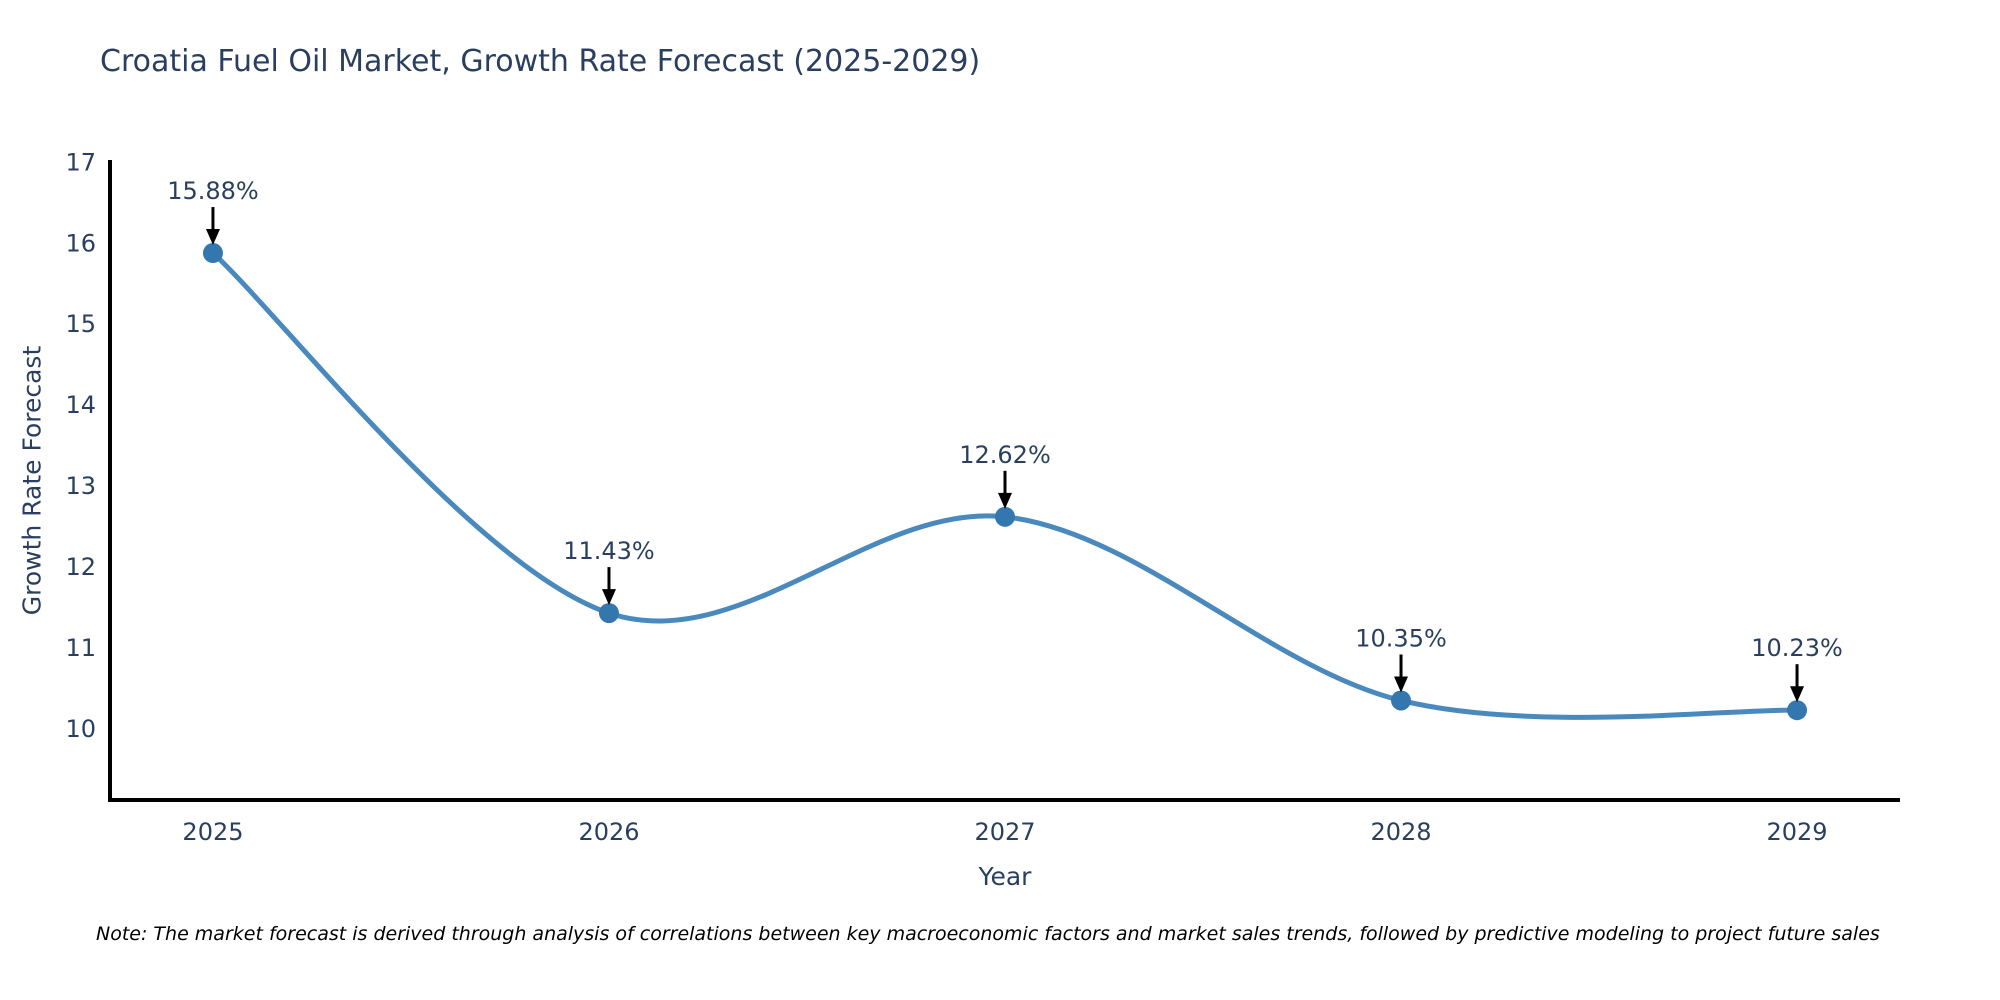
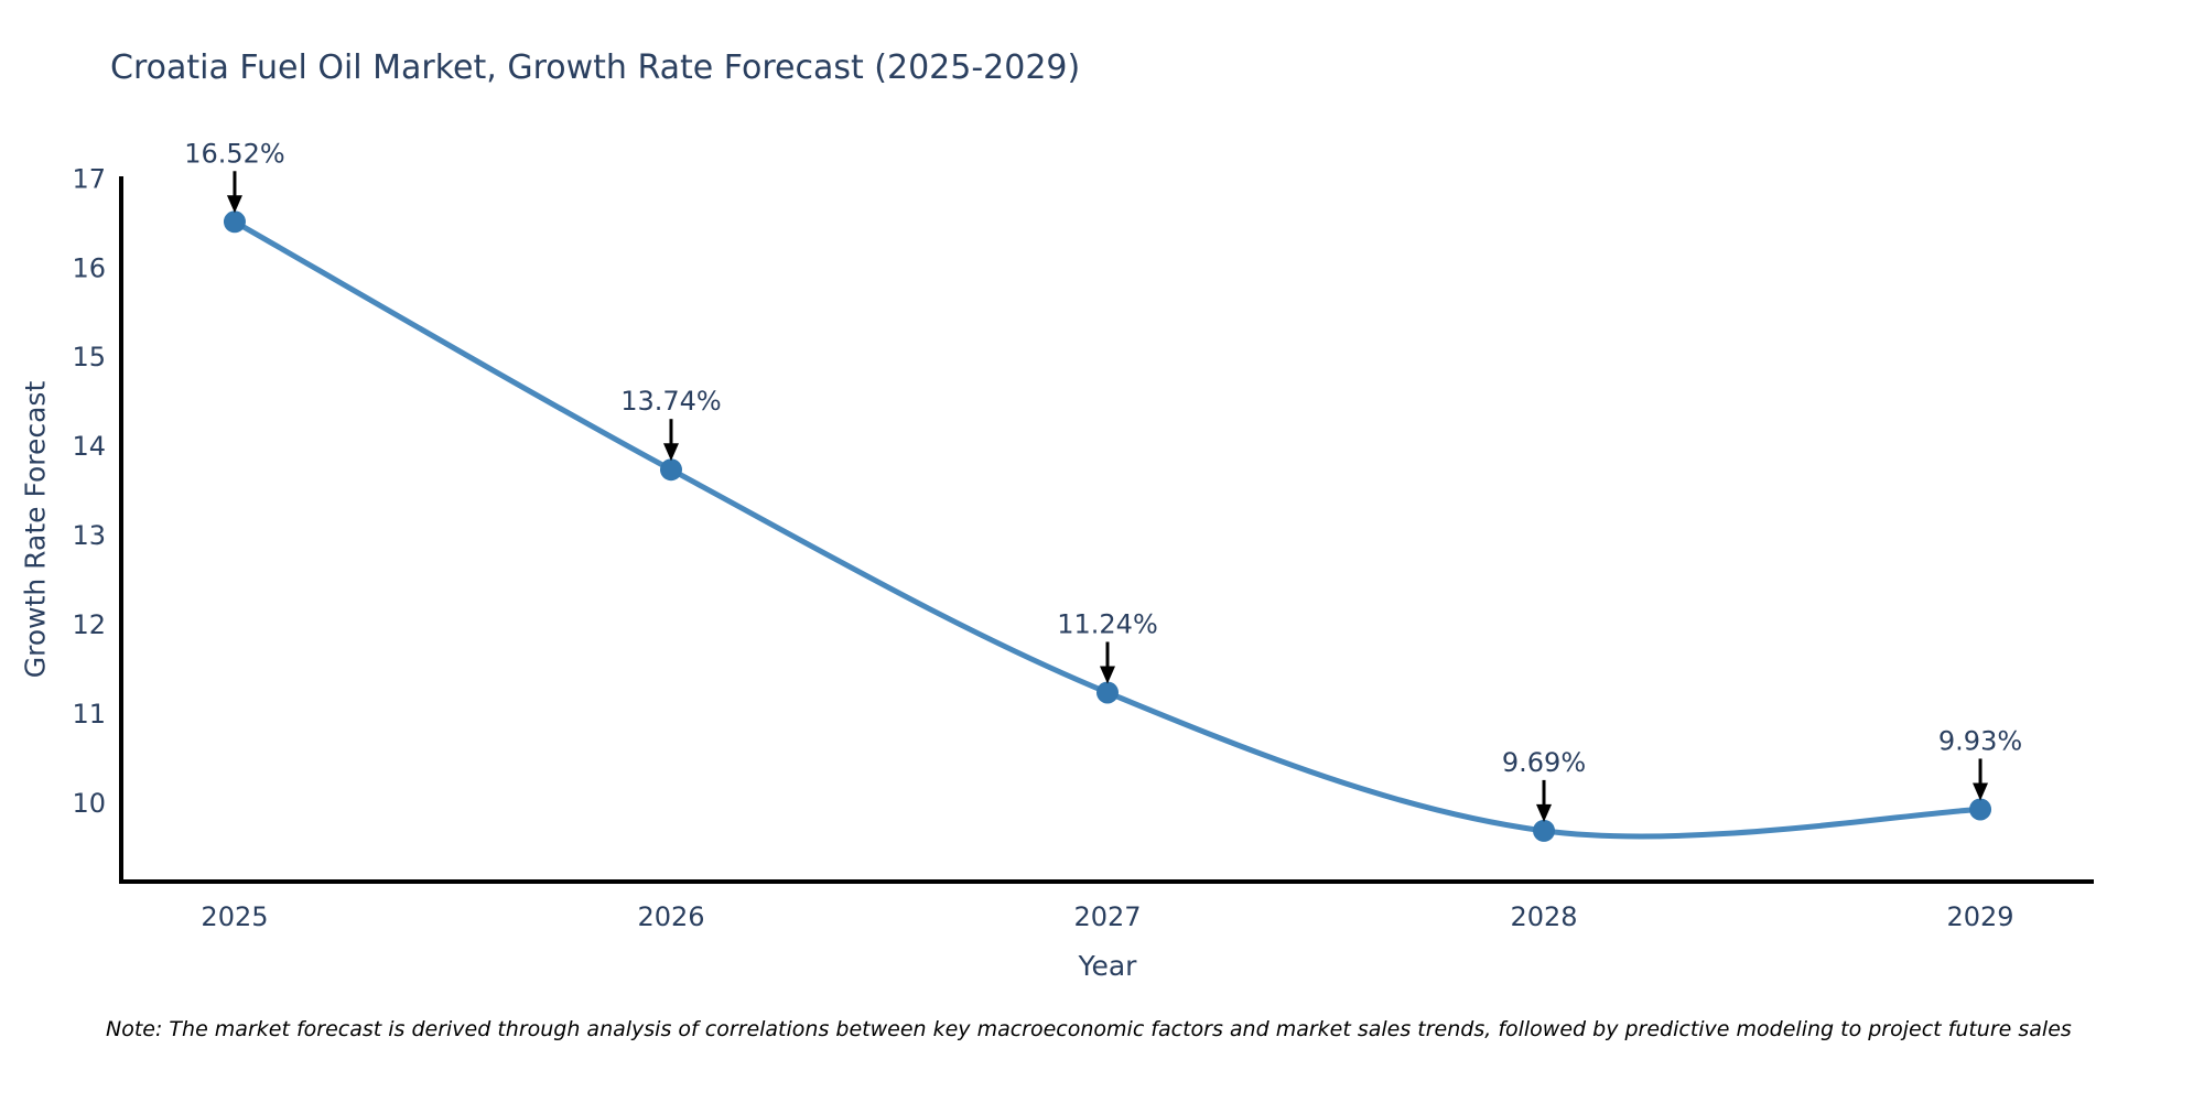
2025: 15.88% -> 16.52%
2026: 11.43% -> 13.74%
2027: 12.62% -> 11.24%
2028: 10.35% -> 9.69%
2029: 10.23% -> 9.93%
